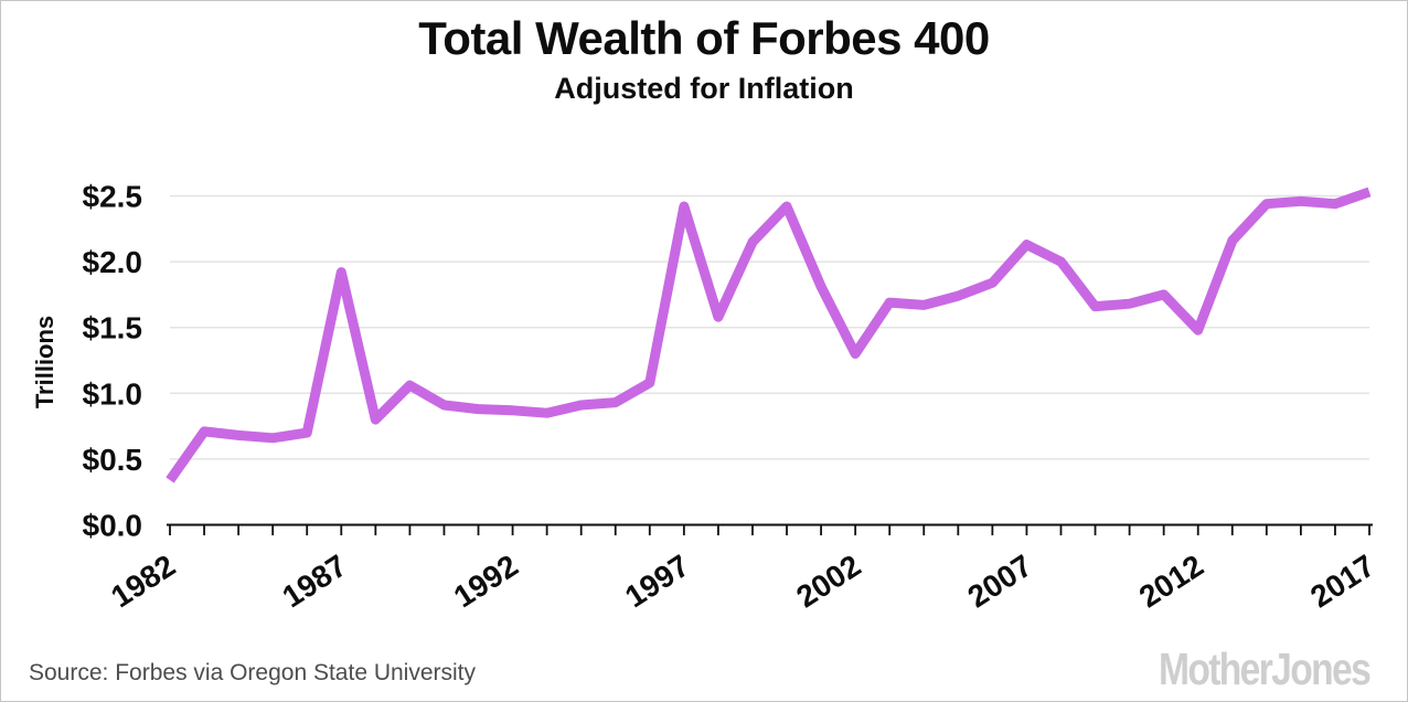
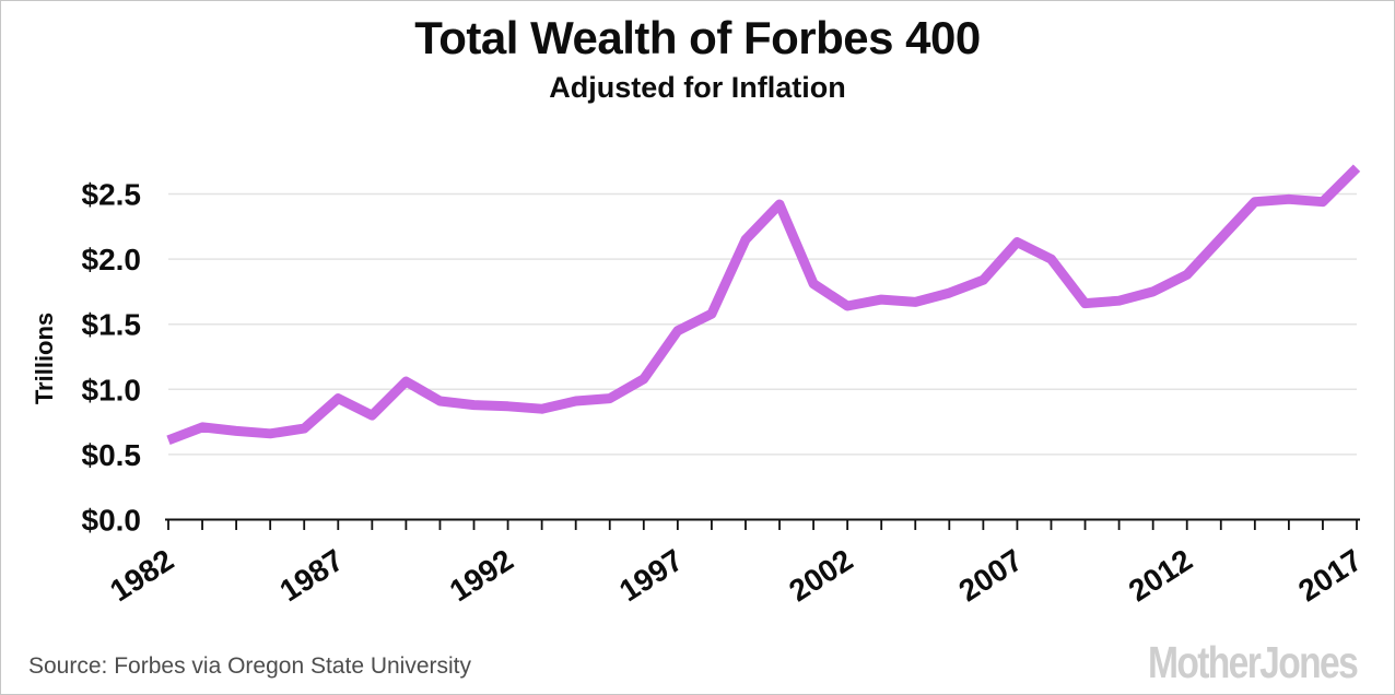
1982: $0.34 -> $0.61
1987: $1.92 -> $0.93
1997: $2.42 -> $1.45
2002: $1.30 -> $1.64
2012: $1.48 -> $1.88
2017: $2.53 -> $2.70
